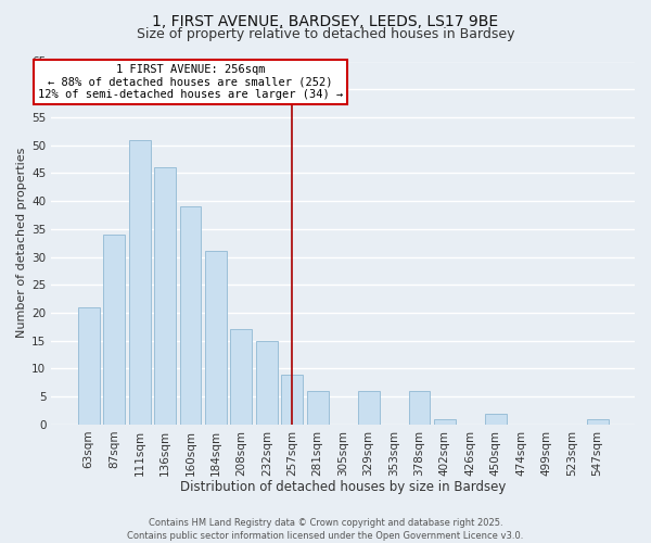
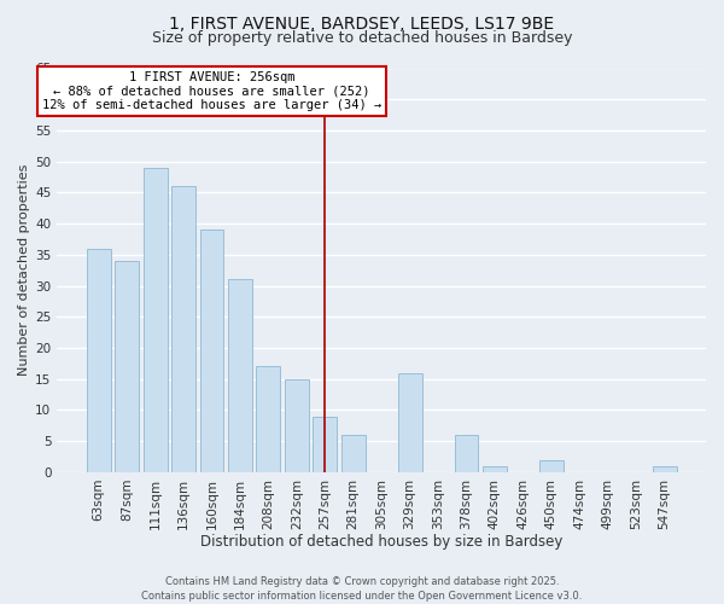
63sqm: 21 -> 36
111sqm: 51 -> 49
329sqm: 6 -> 16
